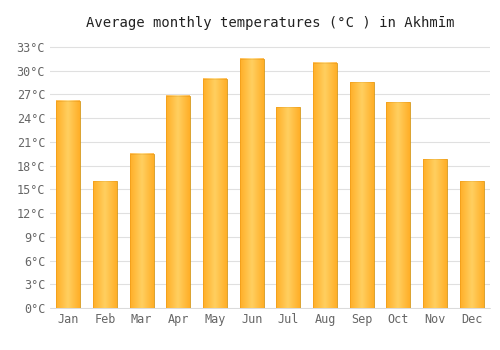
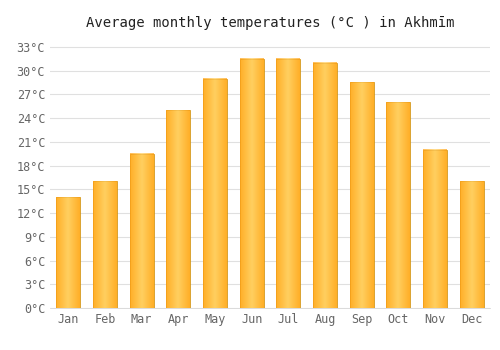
Jan: 26.2°C -> 14.0°C
Apr: 26.8°C -> 25.0°C
Jul: 25.4°C -> 31.5°C
Nov: 18.8°C -> 20.0°C
